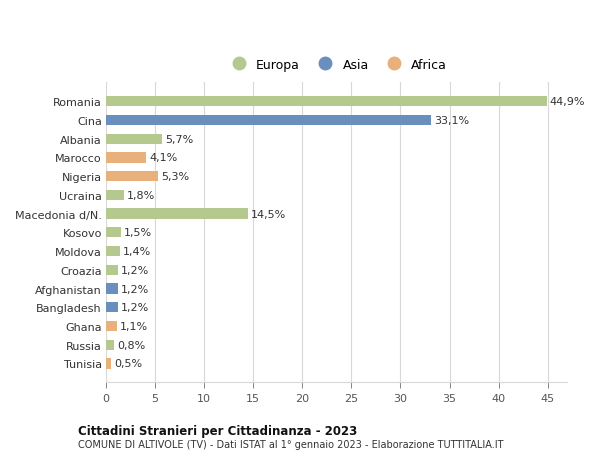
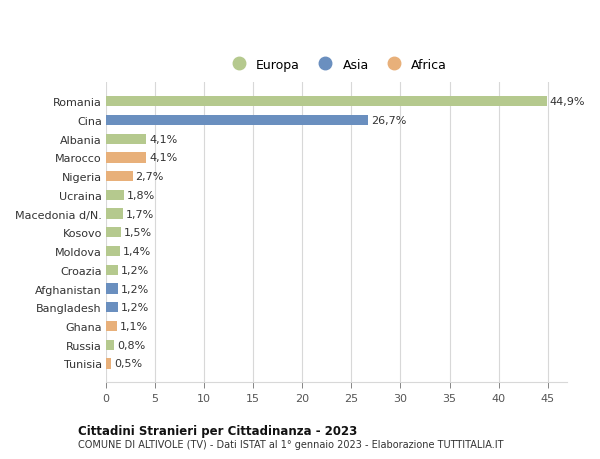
Cina: 33,1% -> 26,7%
Albania: 5,7% -> 4,1%
Nigeria: 5,3% -> 2,7%
Macedonia d/N.: 14,5% -> 1,7%
